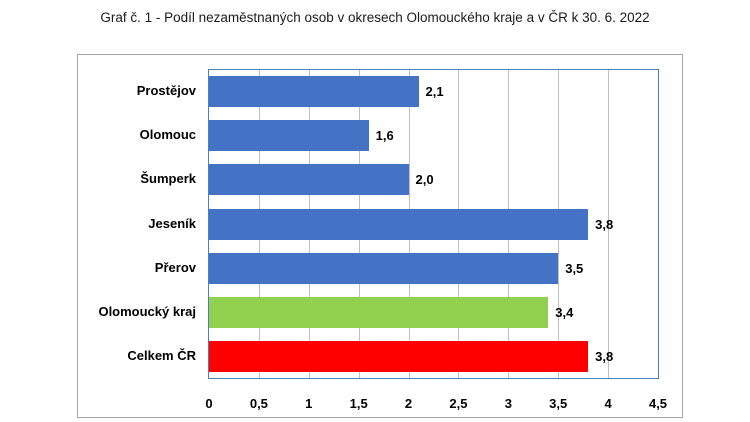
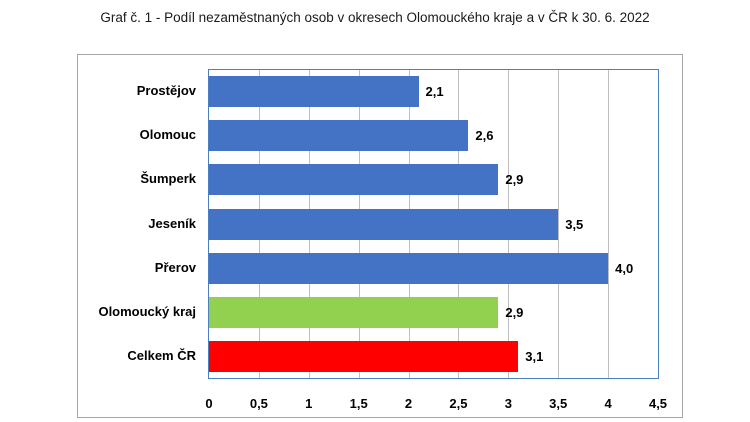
Olomouc: 1,6 -> 2,6
Šumperk: 2,0 -> 2,9
Jeseník: 3,8 -> 3,5
Přerov: 3,5 -> 4,0
Olomoucký kraj: 3,4 -> 2,9
Celkem ČR: 3,8 -> 3,1
